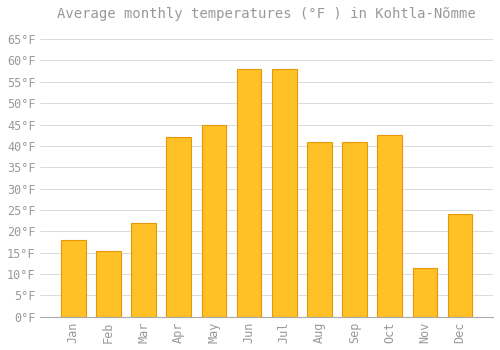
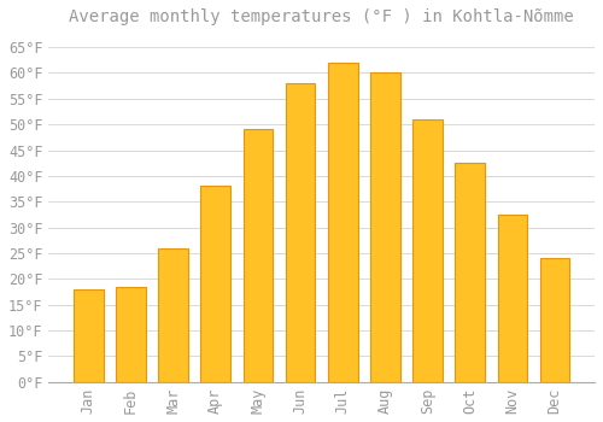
Feb: 15.5°F -> 18.5°F
Mar: 22.0°F -> 26.0°F
Apr: 42.0°F -> 38.0°F
May: 45.0°F -> 49.0°F
Jul: 58.0°F -> 62.0°F
Aug: 41.0°F -> 60.0°F
Sep: 41.0°F -> 51.0°F
Nov: 11.5°F -> 32.5°F
